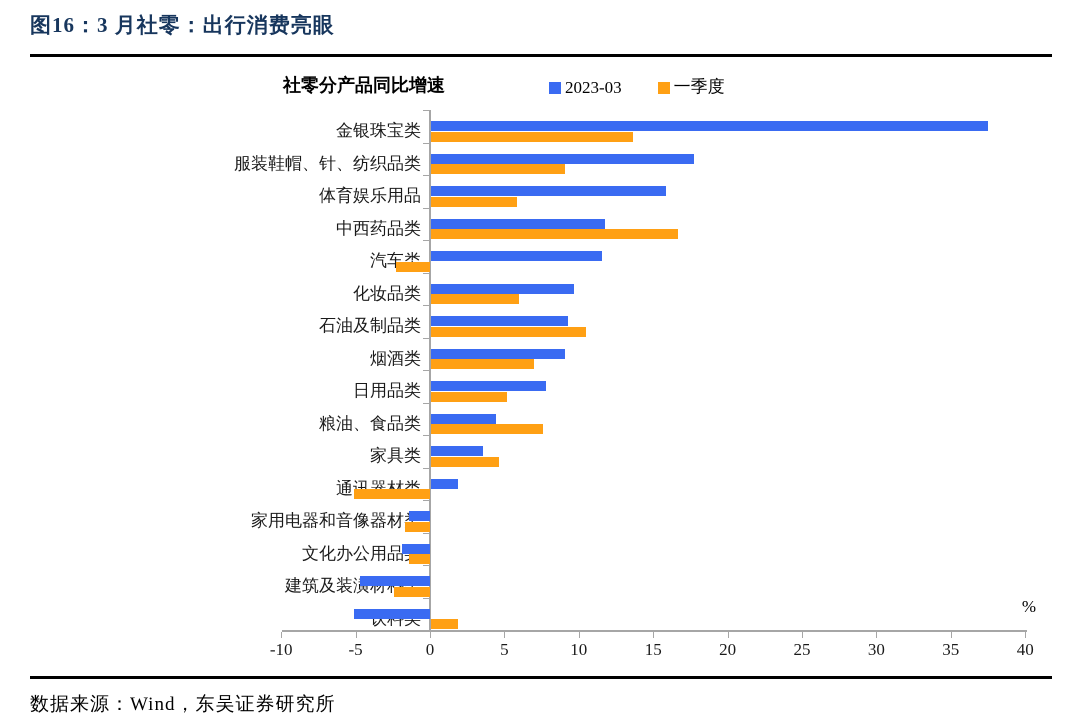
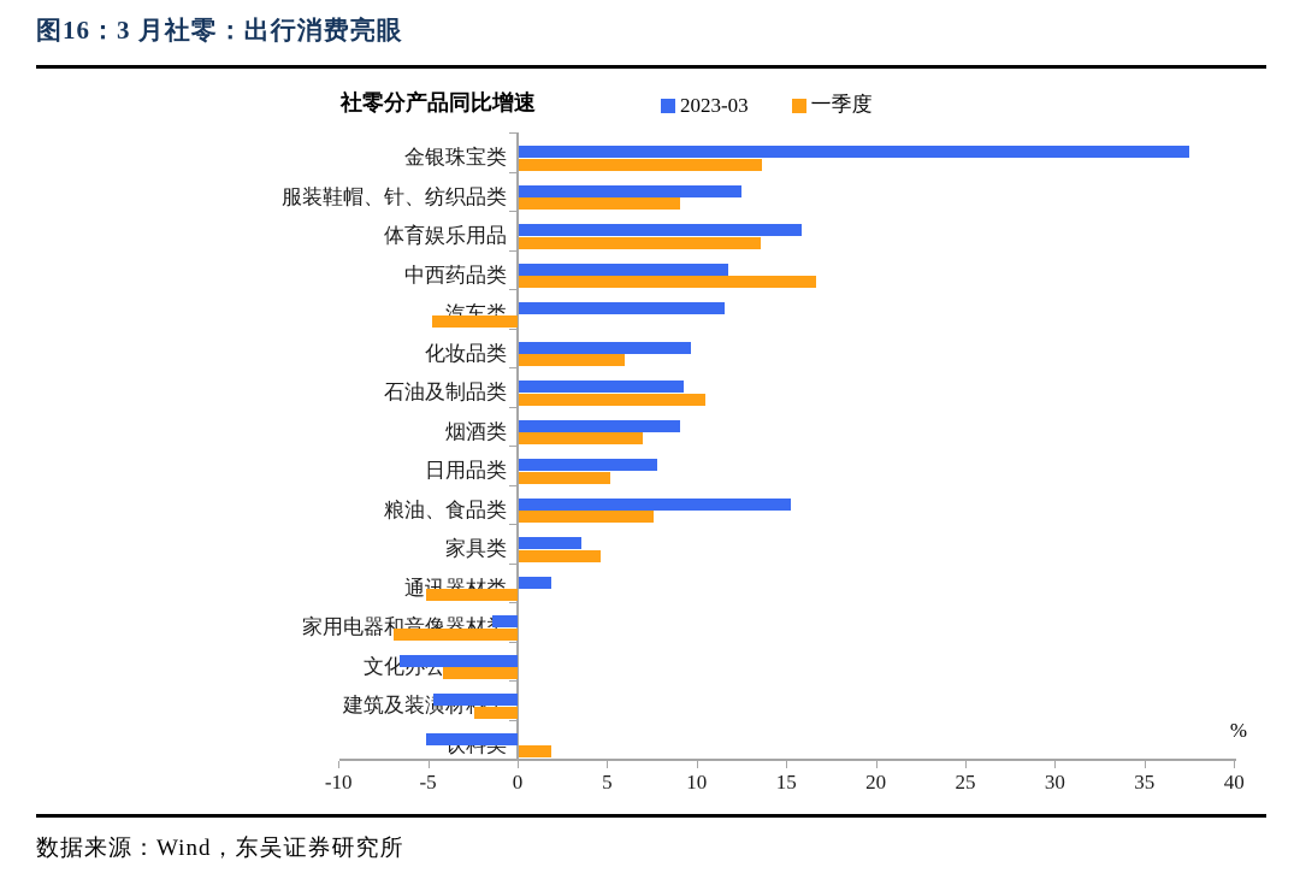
2023-03/服装鞋帽、针、纺织品类: 17.7 -> 12.4
一季度/体育娱乐用品: 5.8 -> 13.5
一季度/汽车类: -2.3 -> -4.8
2023-03/粮油、食品类: 4.4 -> 15.2
一季度/家用电器和音像器材类: -1.7 -> -6.9
2023-03/文化办公用品类: -1.9 -> -6.6
一季度/文化办公用品类: -1.4 -> -4.2
